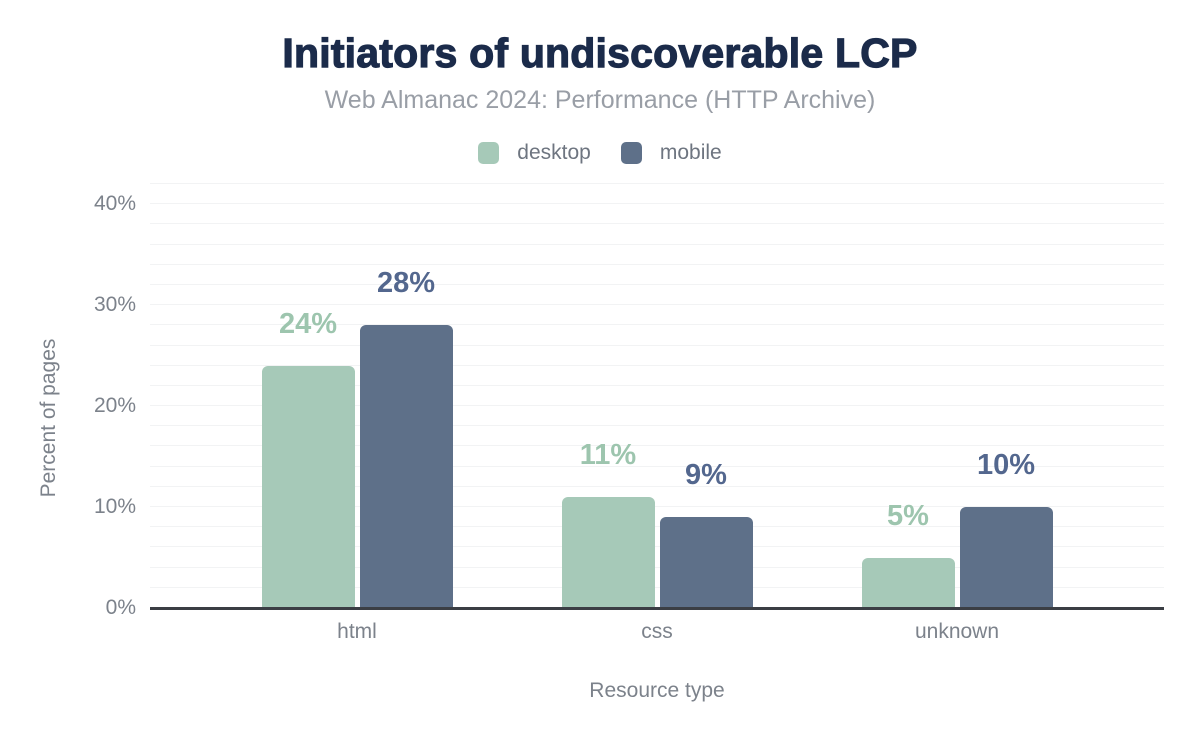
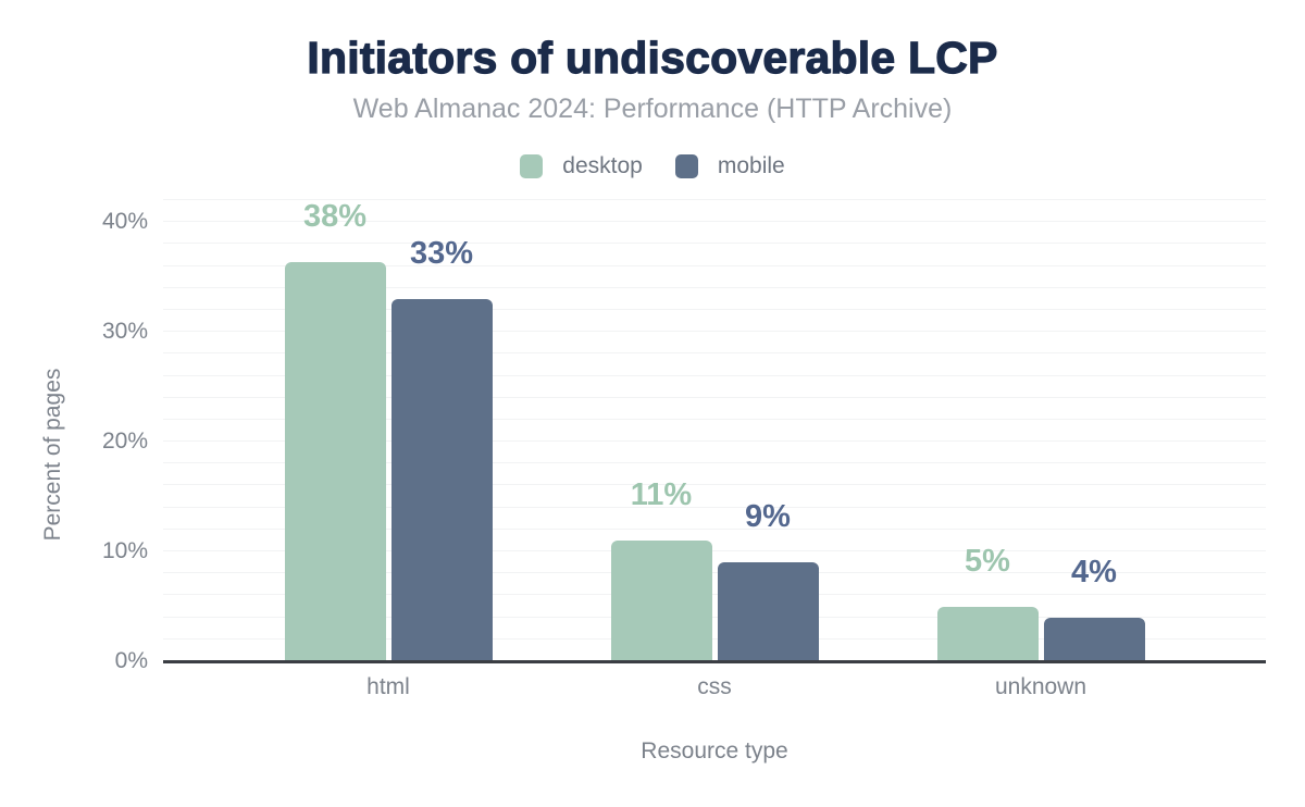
desktop/html: 24% -> 38%
mobile/html: 28% -> 33%
mobile/unknown: 10% -> 4%
